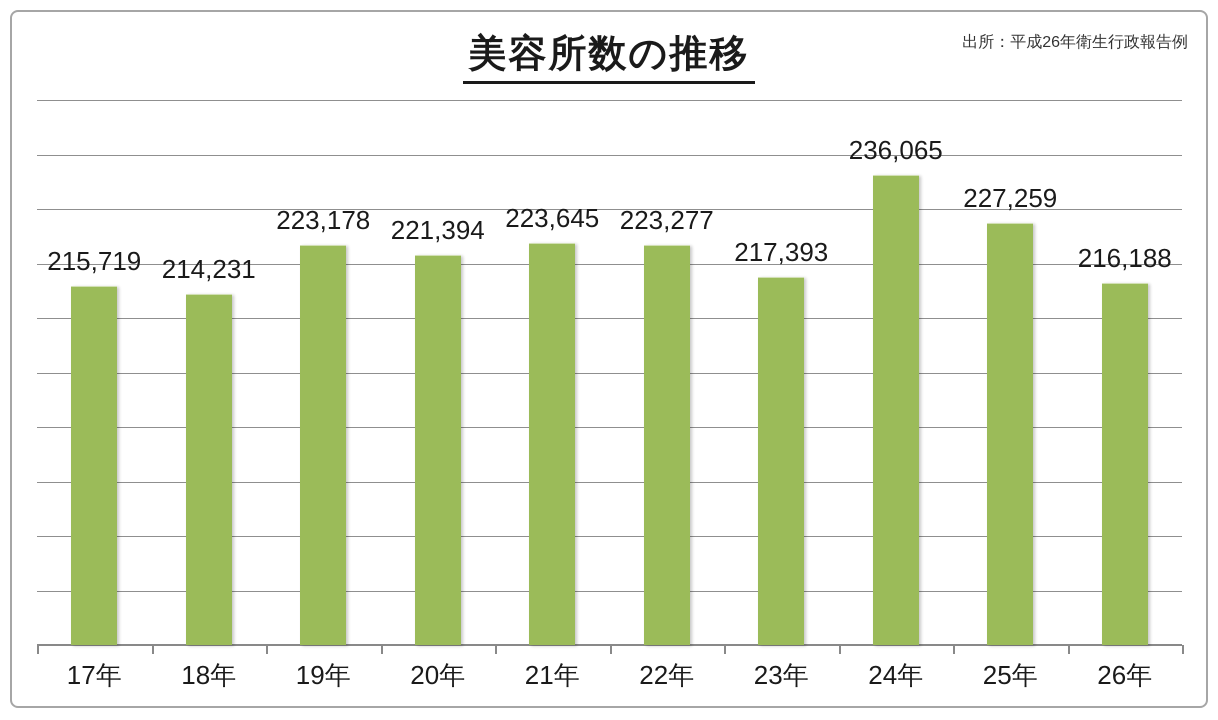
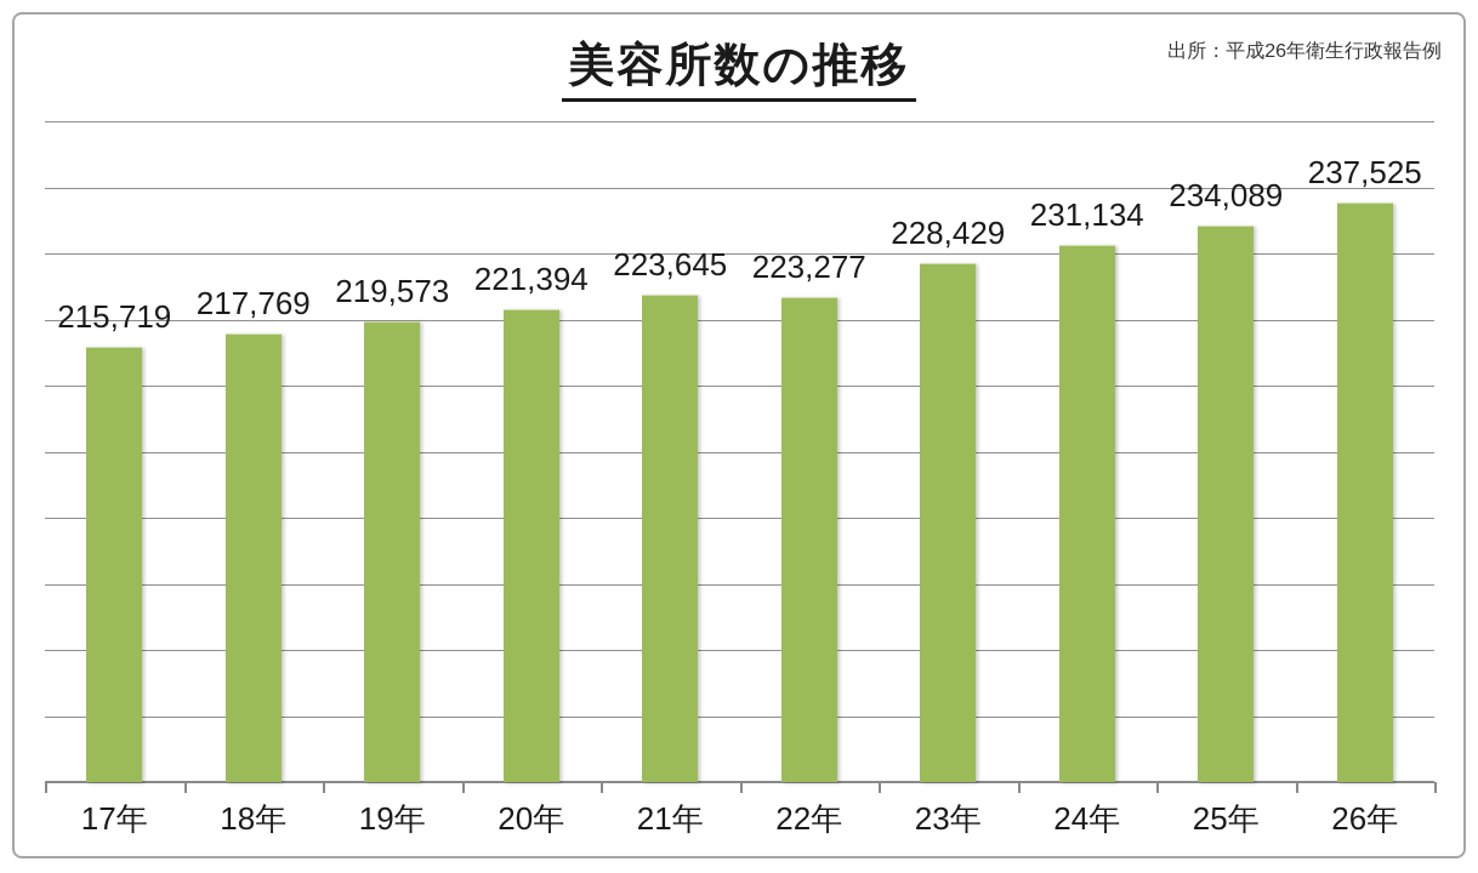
18年: 214,231 -> 217,769
19年: 223,178 -> 219,573
23年: 217,393 -> 228,429
24年: 236,065 -> 231,134
25年: 227,259 -> 234,089
26年: 216,188 -> 237,525
